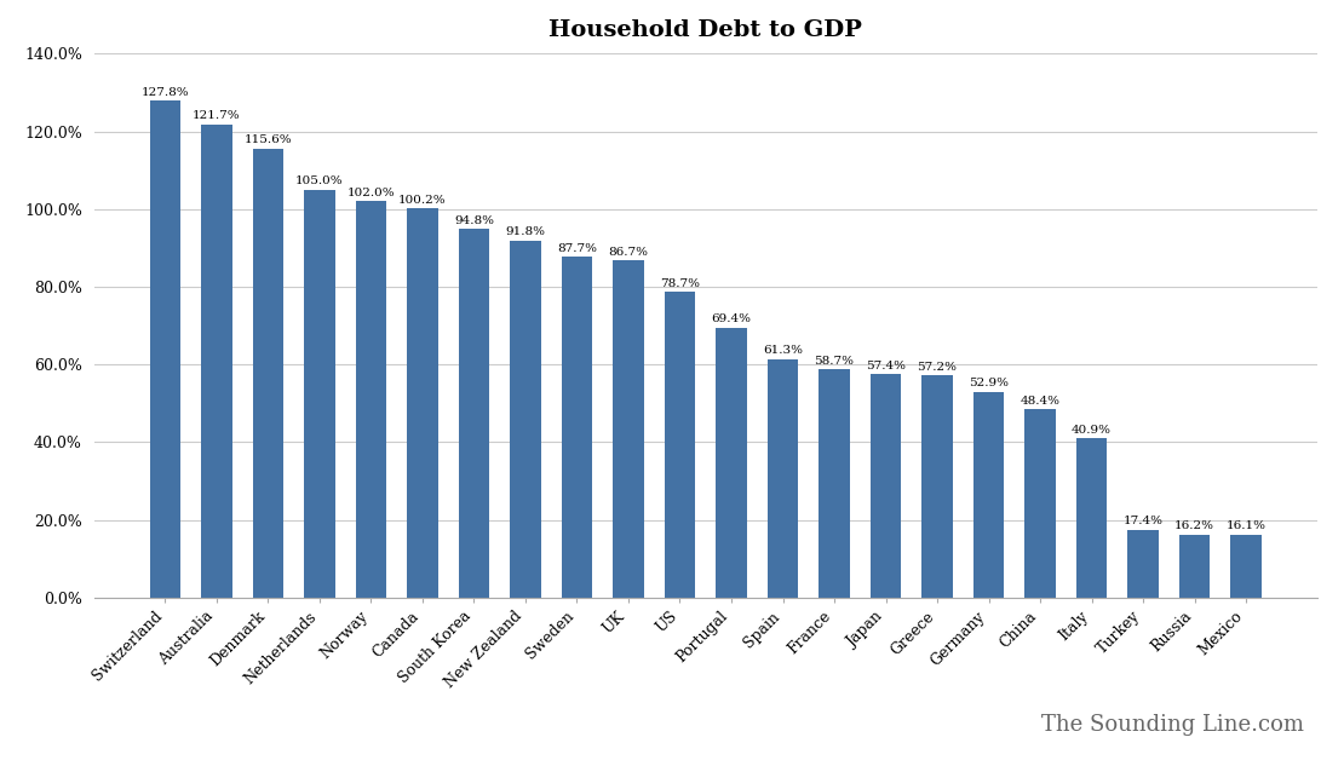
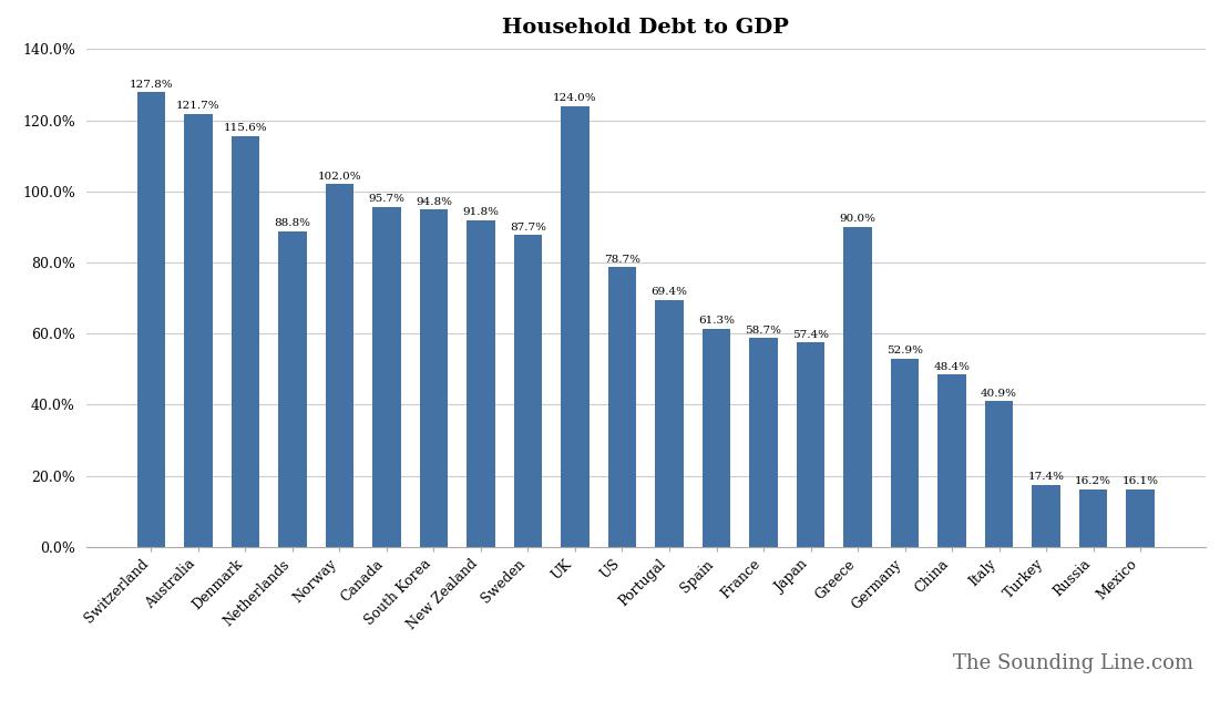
Netherlands: 105.0% -> 88.8%
Canada: 100.2% -> 95.7%
UK: 86.7% -> 124.0%
Greece: 57.2% -> 90.0%
